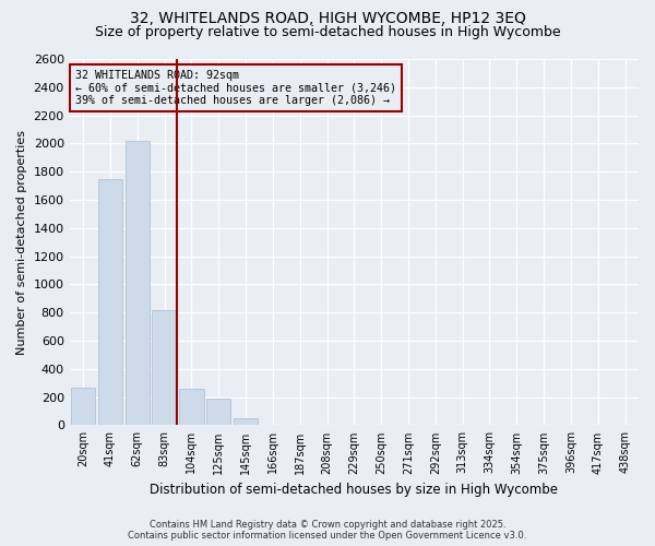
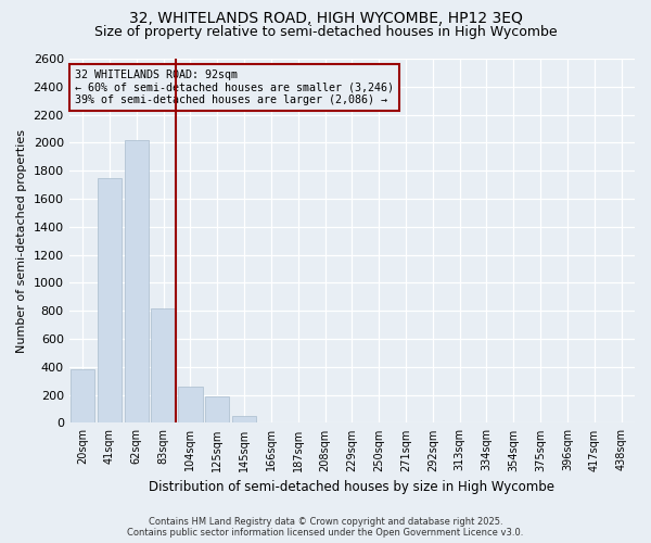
20sqm: 270 -> 380
